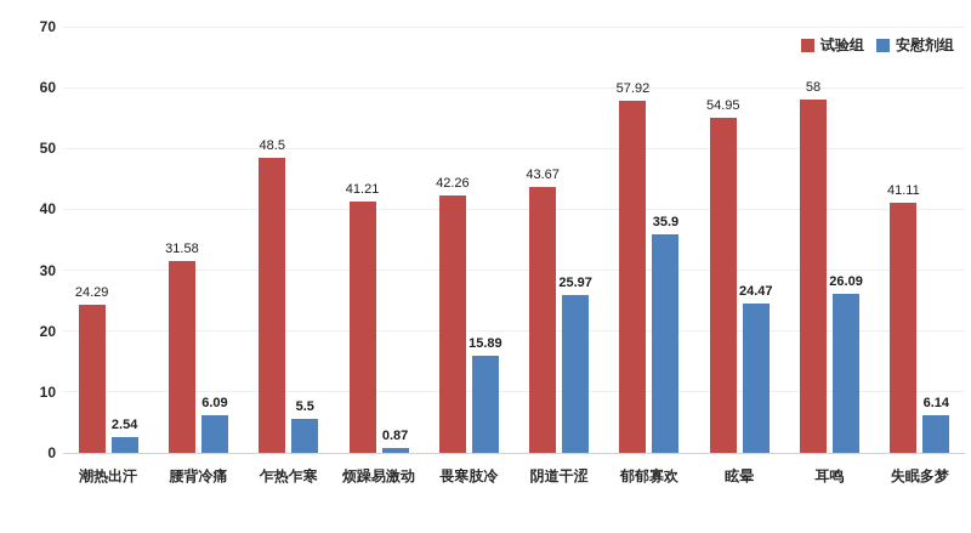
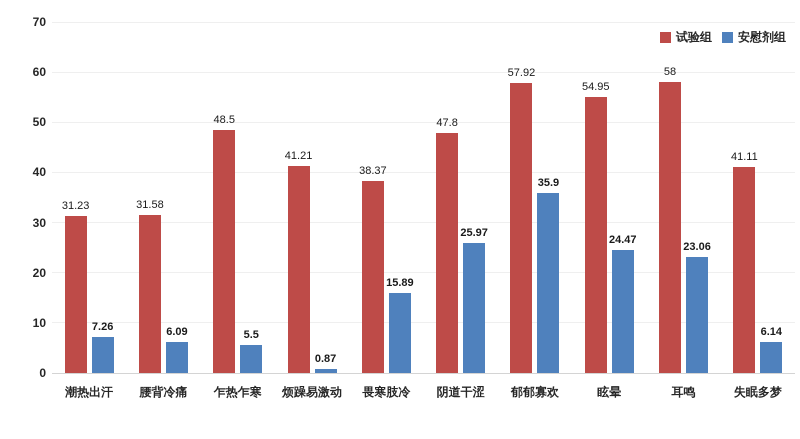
试验组/潮热出汗: 24.29 -> 31.23
安慰剂组/潮热出汗: 2.54 -> 7.26
试验组/畏寒肢冷: 42.26 -> 38.37
试验组/阴道干涩: 43.67 -> 47.8
安慰剂组/耳鸣: 26.09 -> 23.06
